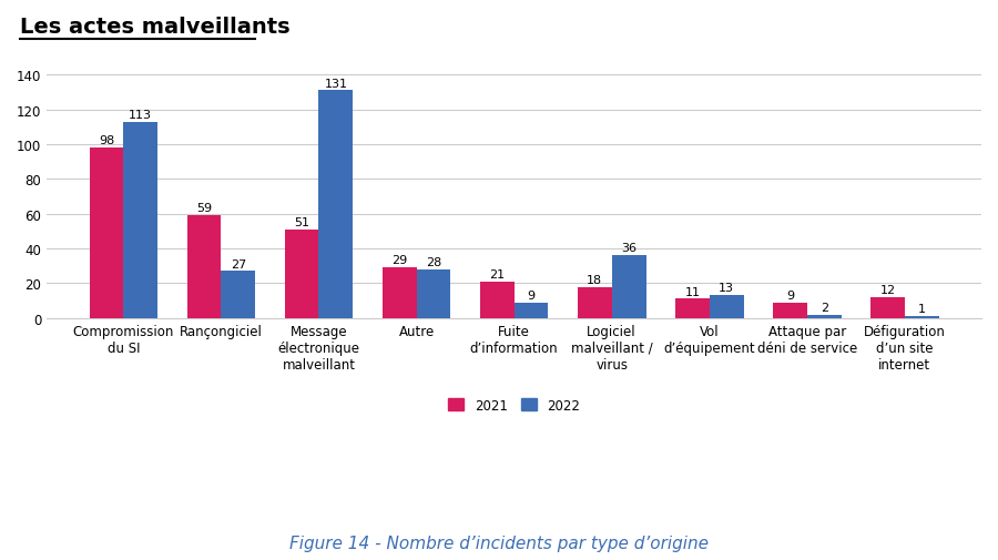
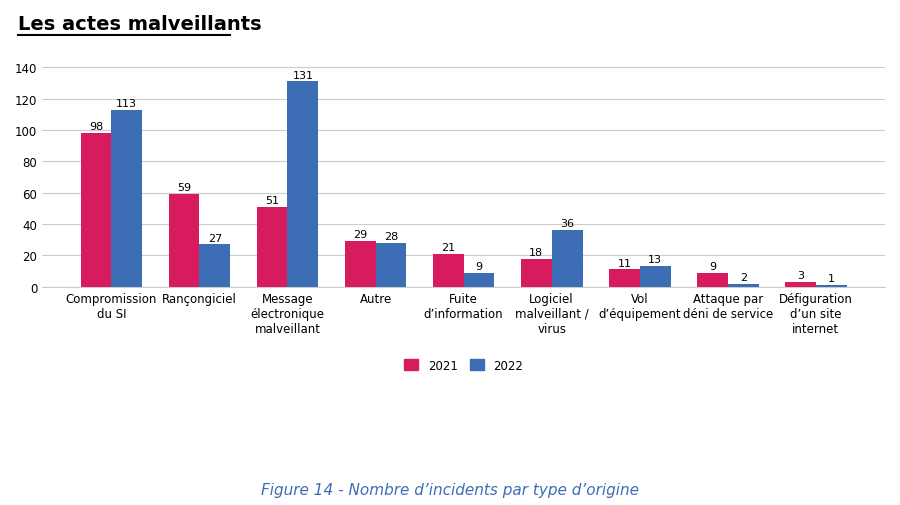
2021/Défiguration d’un site internet: 12 -> 3
